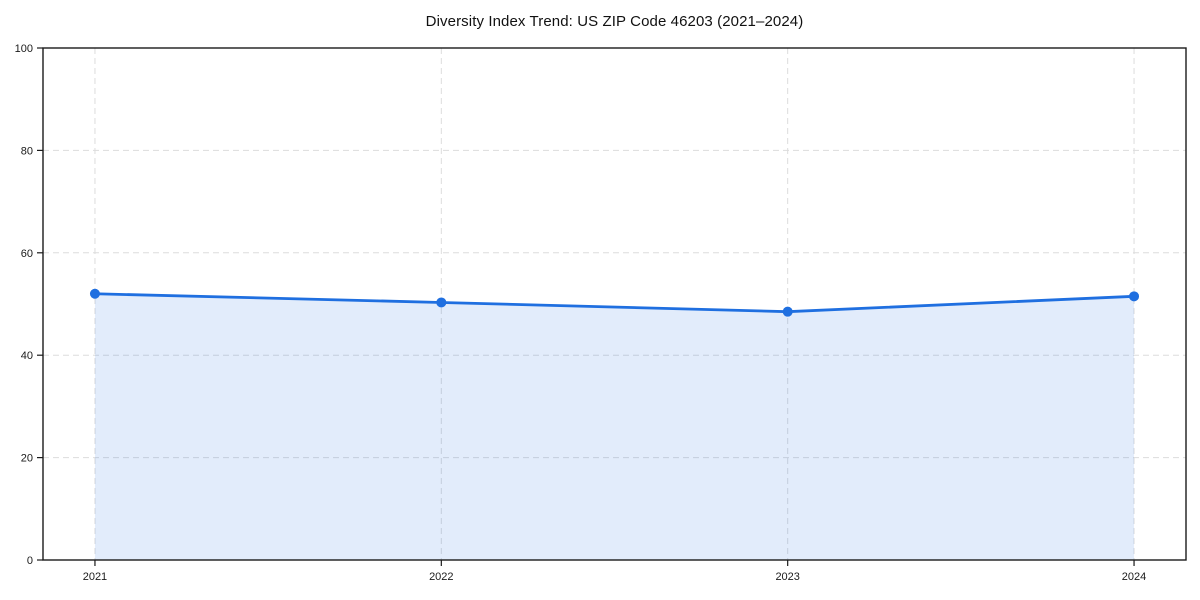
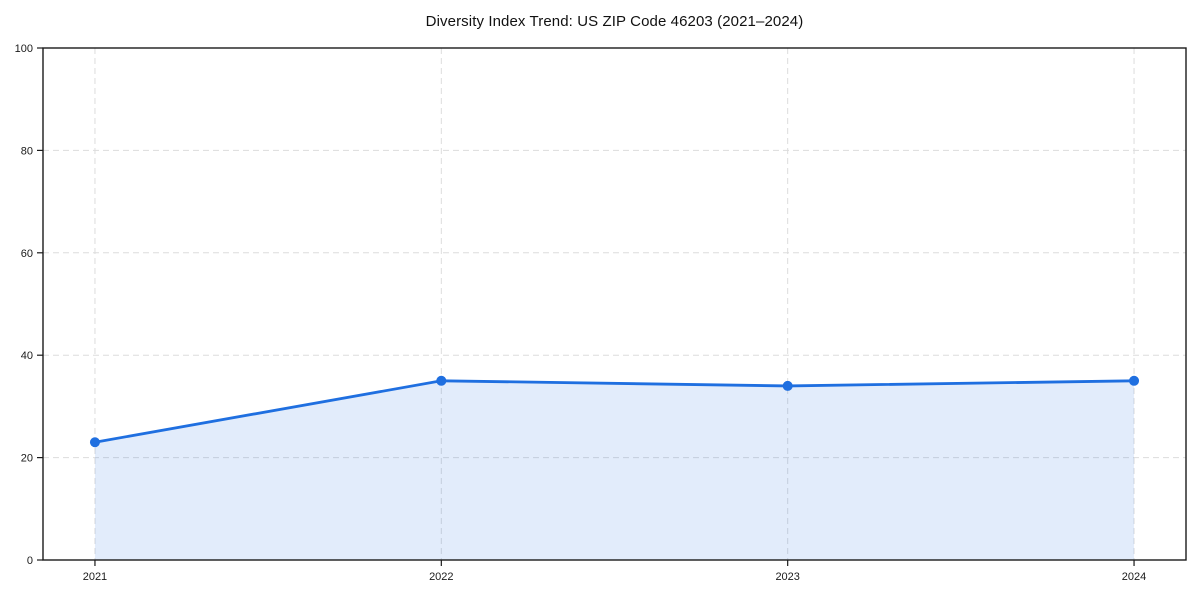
2021: 52 -> 23
2022: 50 -> 35
2023: 48 -> 34
2024: 52 -> 35
